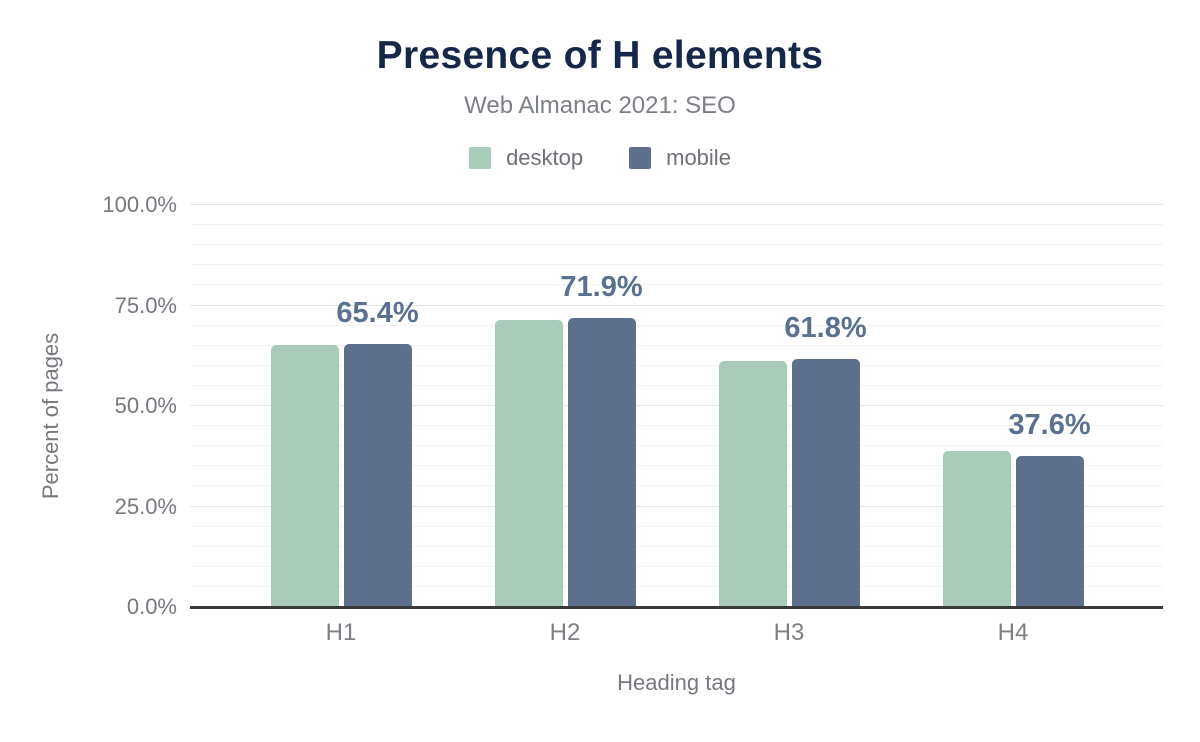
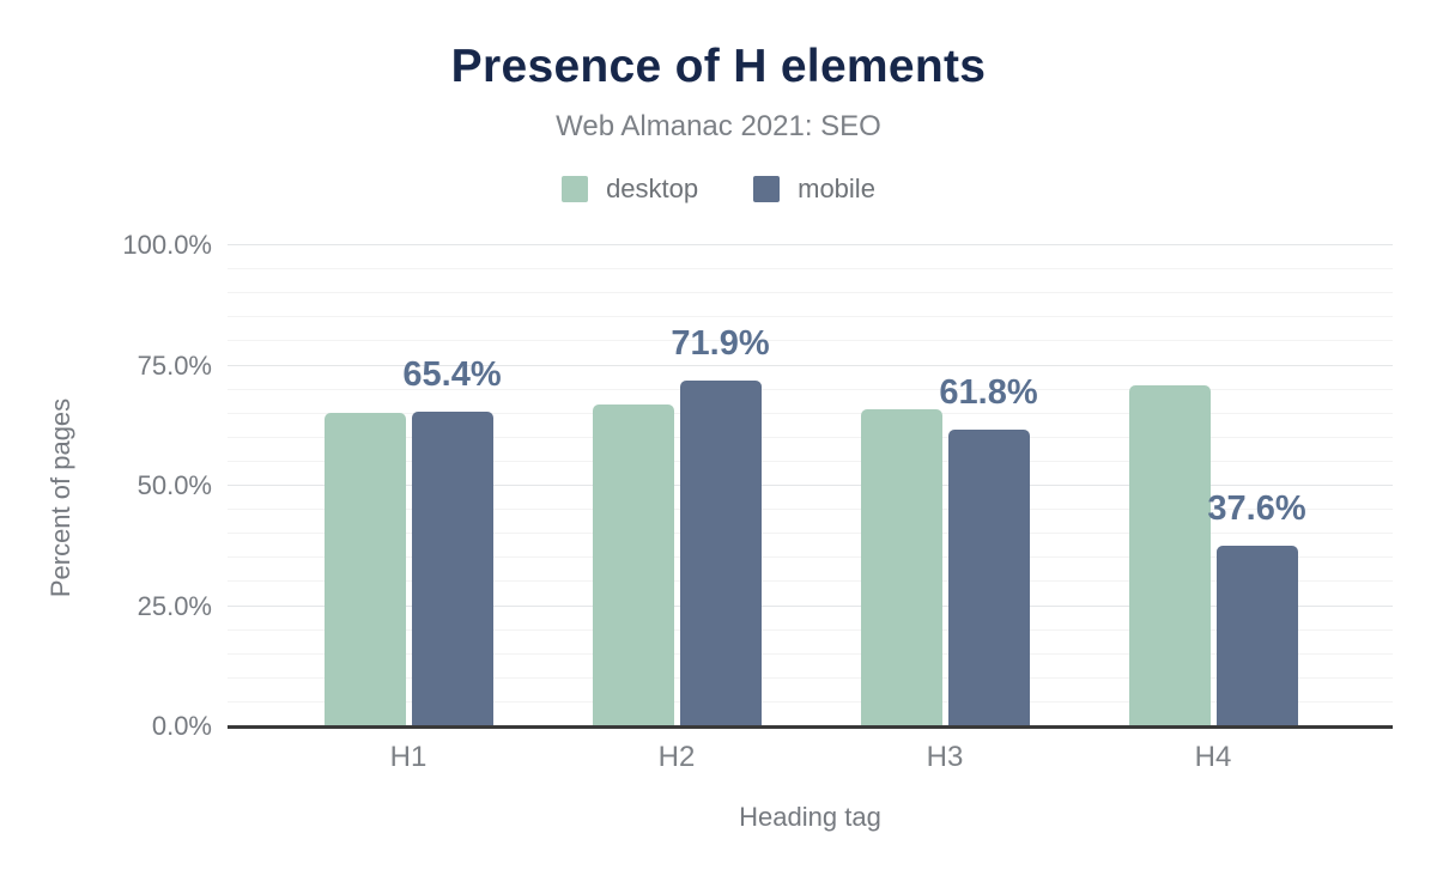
desktop/H2: 72% -> 67%
desktop/H3: 61% -> 66%
desktop/H4: 39% -> 71%
